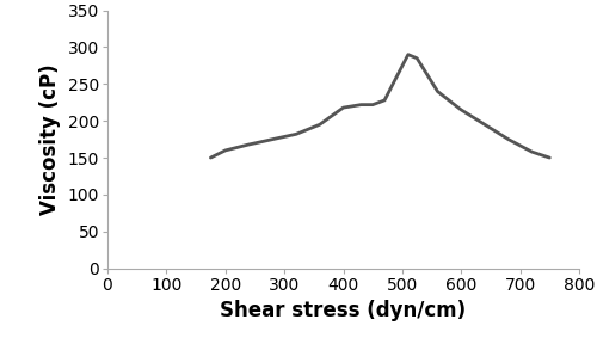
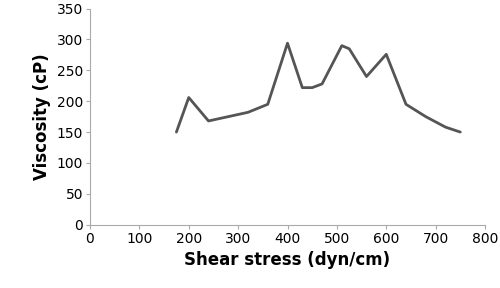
200: 160 -> 206
400: 218 -> 294
600: 215 -> 276
